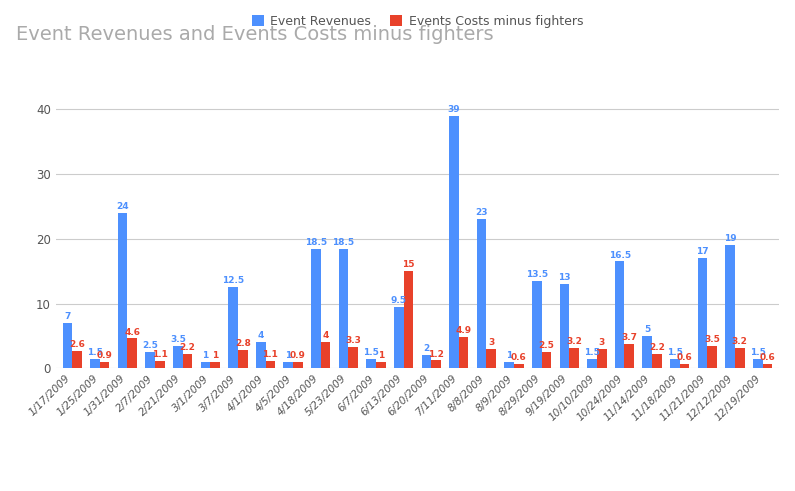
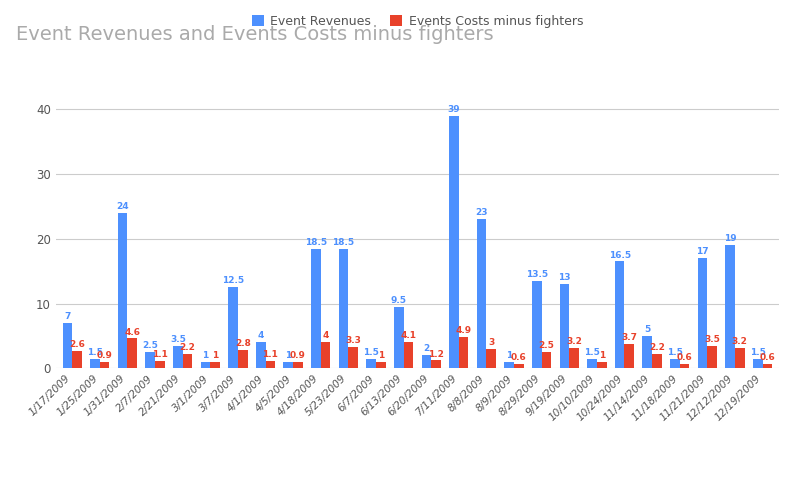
Events Costs minus fighters/6/13/2009: 15 -> 4.1
Events Costs minus fighters/10/10/2009: 3 -> 1
